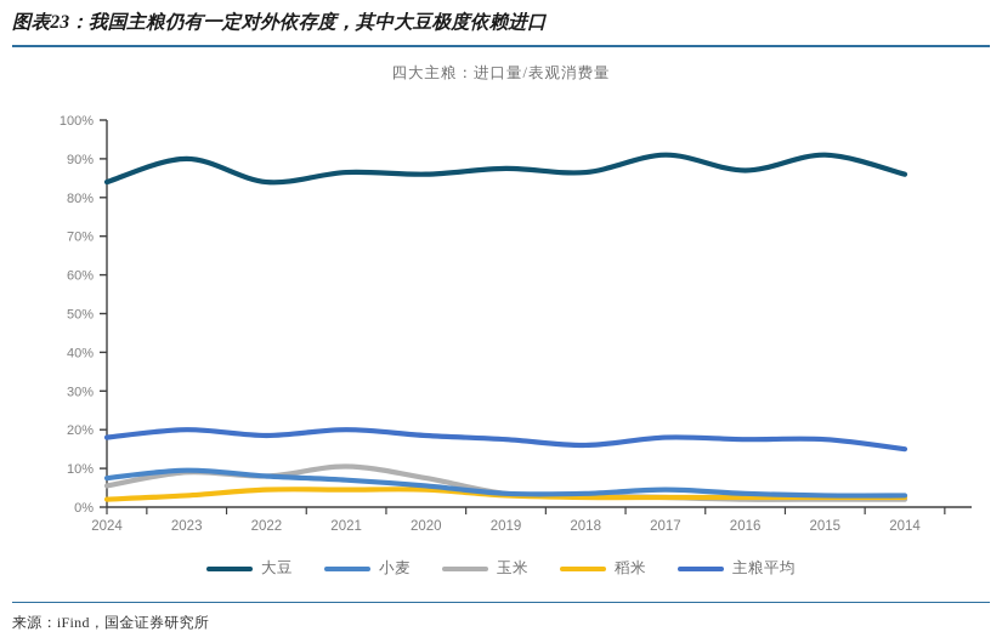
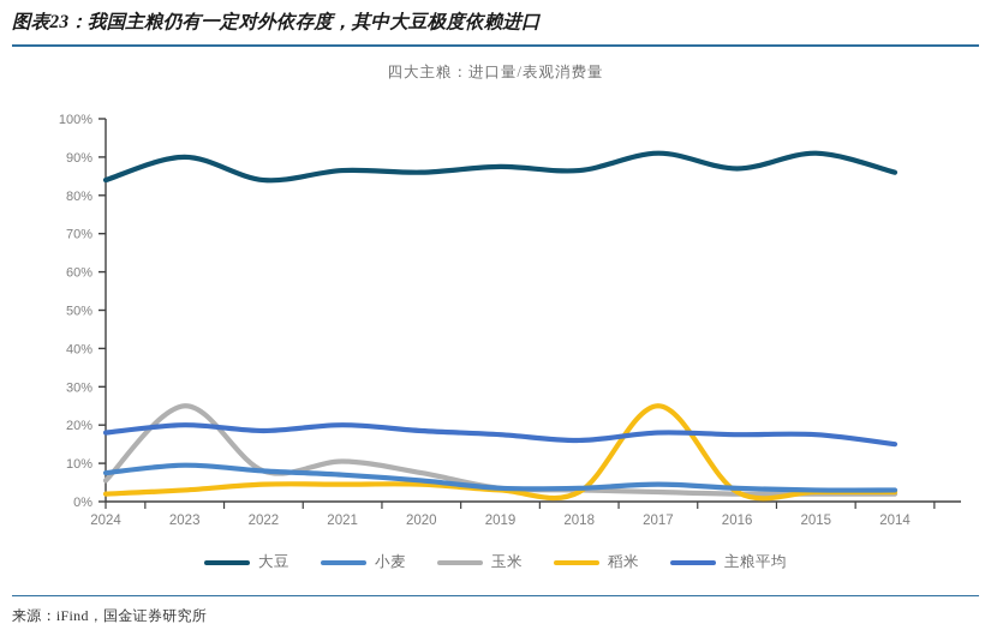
玉米/2023: 9% -> 25%
稻米/2017: 2% -> 25%
